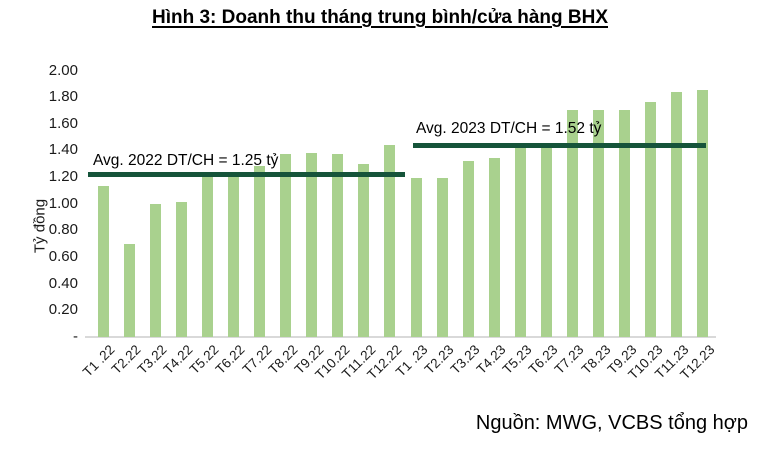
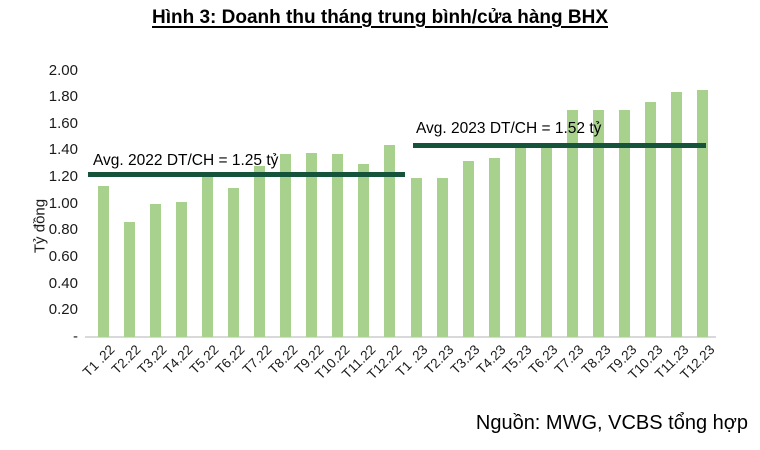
T2.22: 0.70 -> 0.86
T6.22: 1.20 -> 1.12
